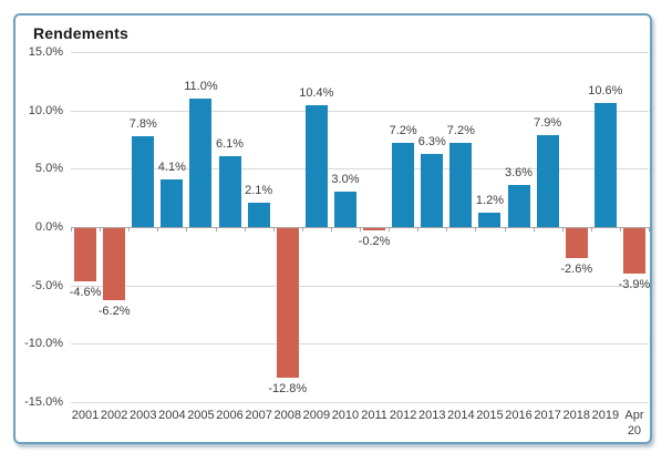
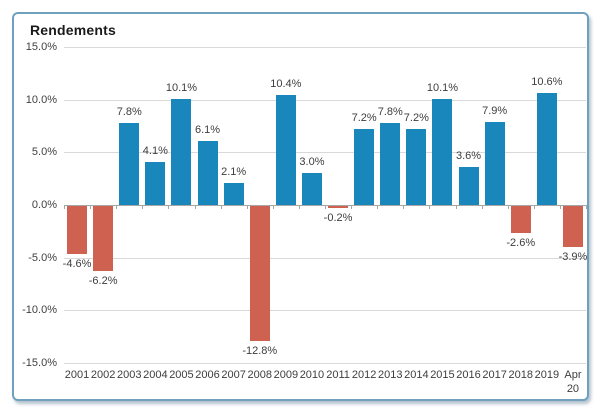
2005: 11.0% -> 10.1%
2013: 6.3% -> 7.8%
2015: 1.2% -> 10.1%
